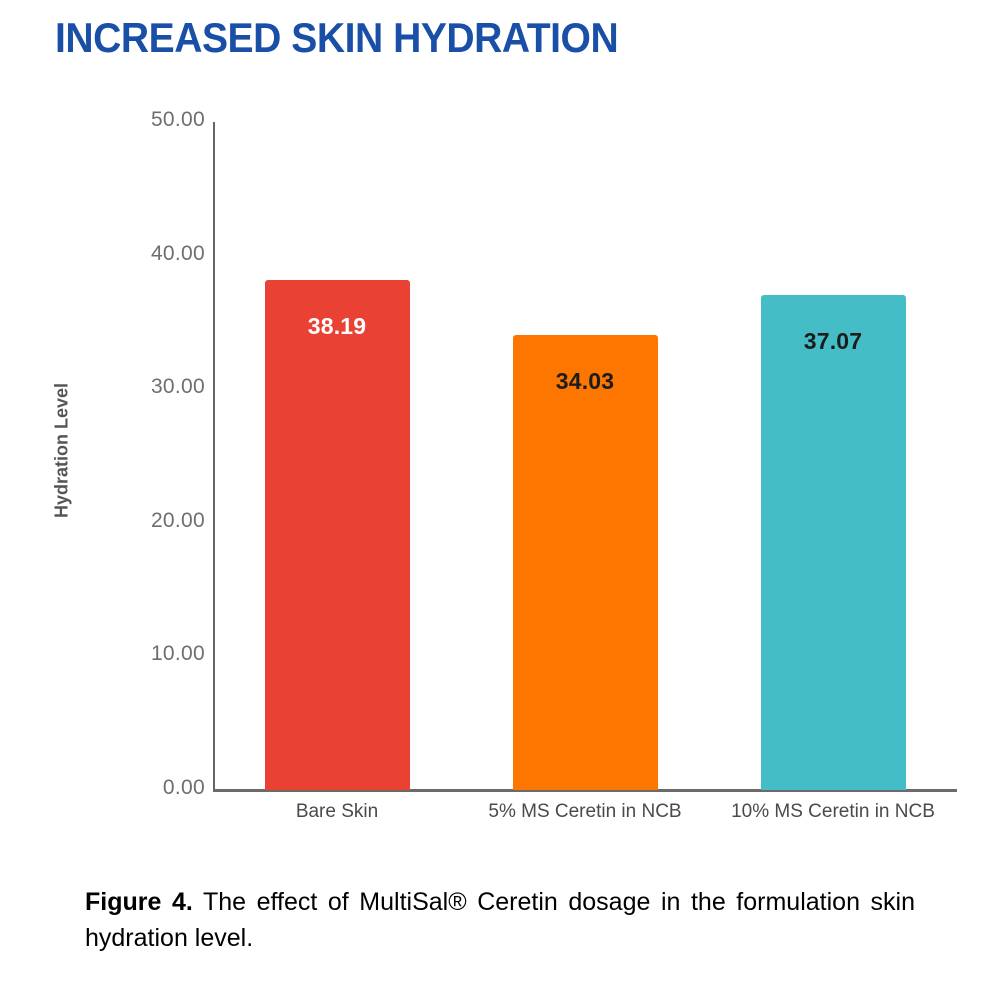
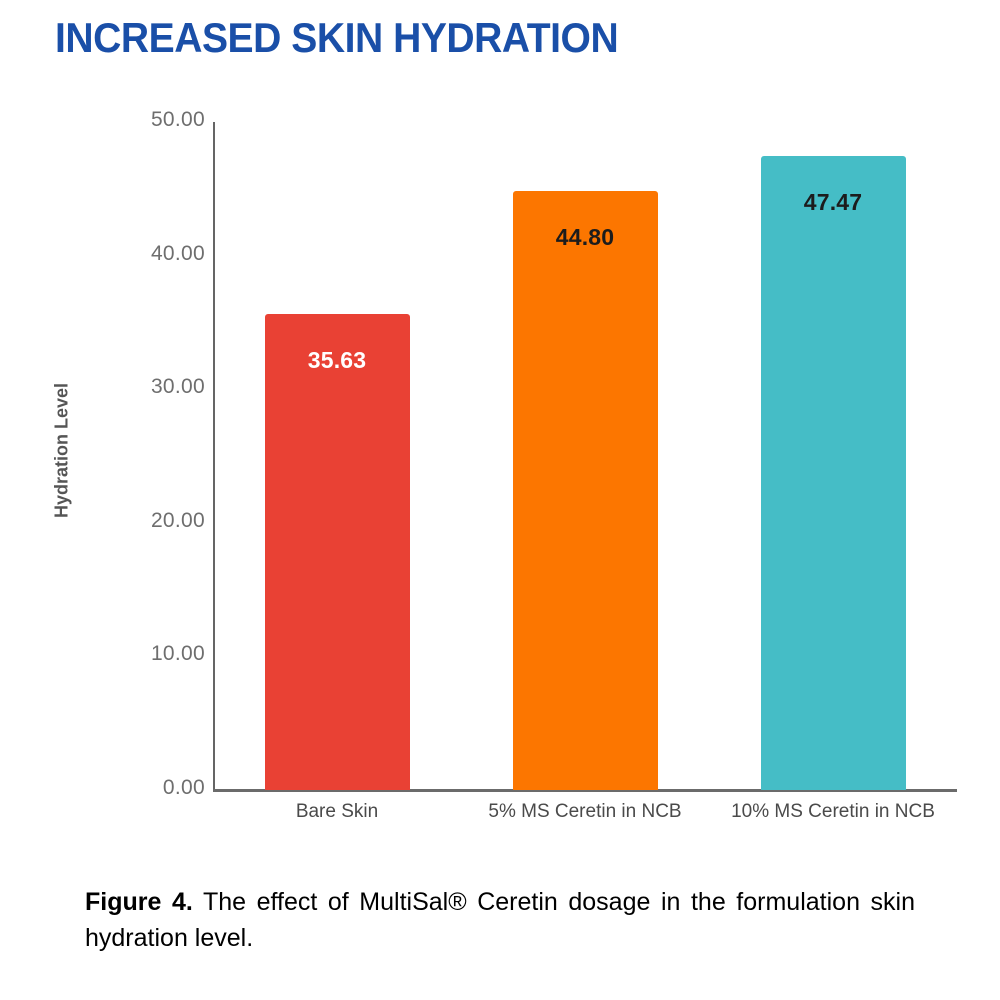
Bare Skin: 38.19 -> 35.63
5% MS Ceretin in NCB: 34.03 -> 44.80
10% MS Ceretin in NCB: 37.07 -> 47.47
